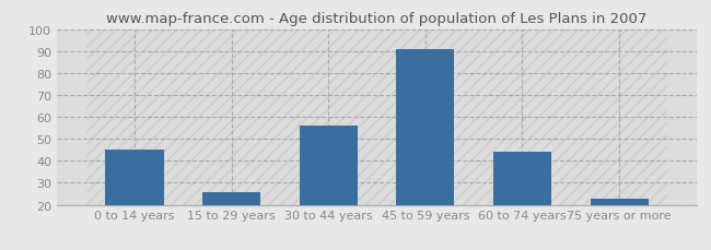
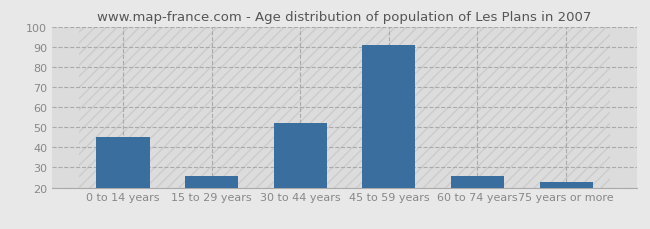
30 to 44 years: 56 -> 52
60 to 74 years: 44 -> 26
